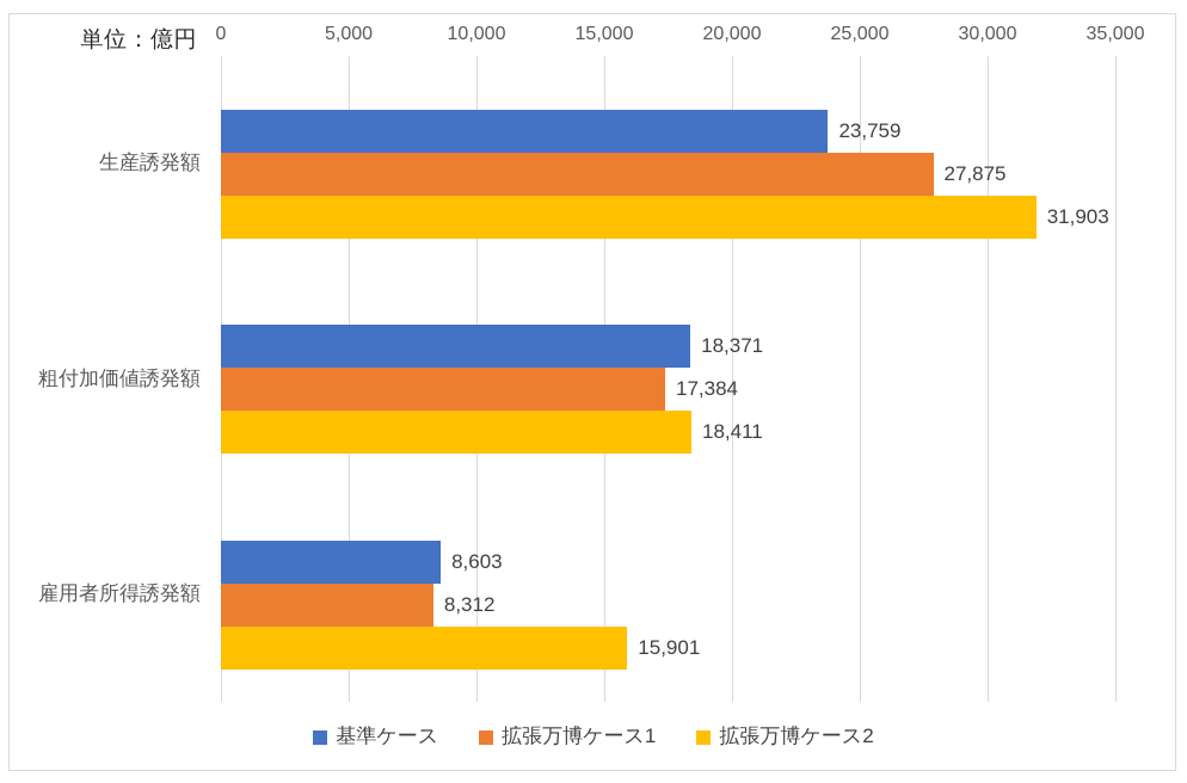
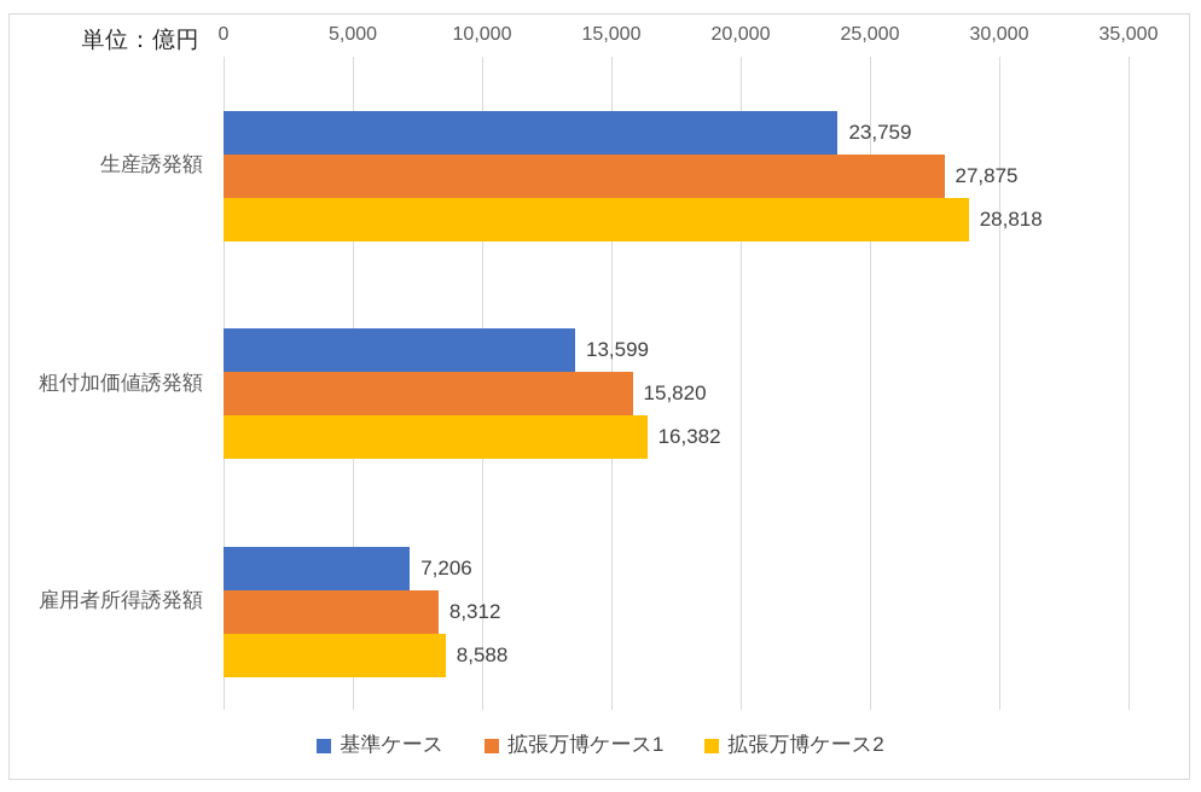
拡張万博ケース2/生産誘発額: 31,903 -> 28,818
基準ケース/粗付加価値誘発額: 18,371 -> 13,599
拡張万博ケース1/粗付加価値誘発額: 17,384 -> 15,820
拡張万博ケース2/粗付加価値誘発額: 18,411 -> 16,382
基準ケース/雇用者所得誘発額: 8,603 -> 7,206
拡張万博ケース2/雇用者所得誘発額: 15,901 -> 8,588
